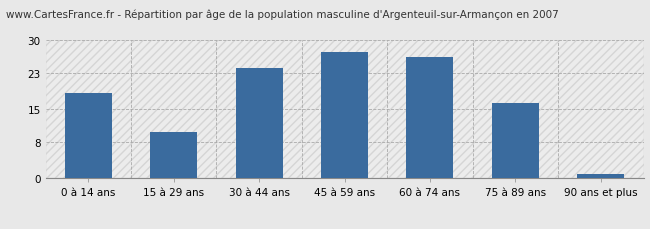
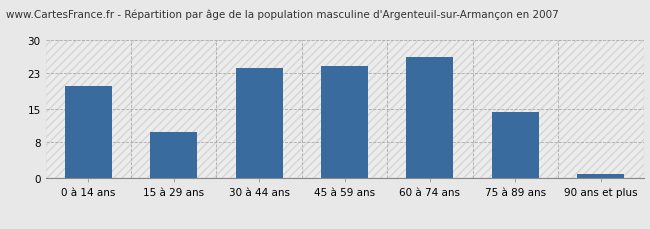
0 à 14 ans: 18.5 -> 20.0
45 à 59 ans: 27.5 -> 24.5
75 à 89 ans: 16.5 -> 14.5
